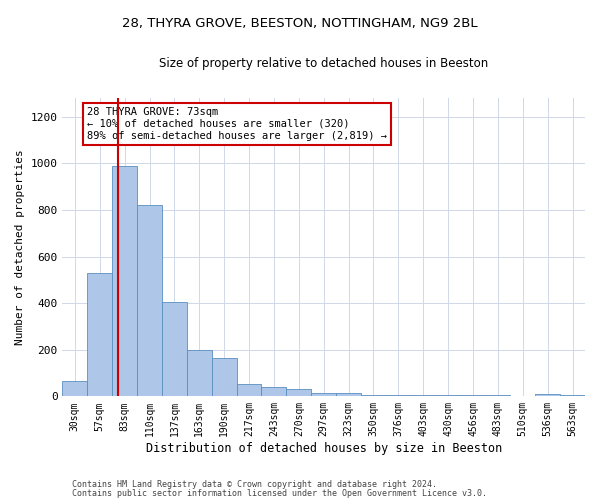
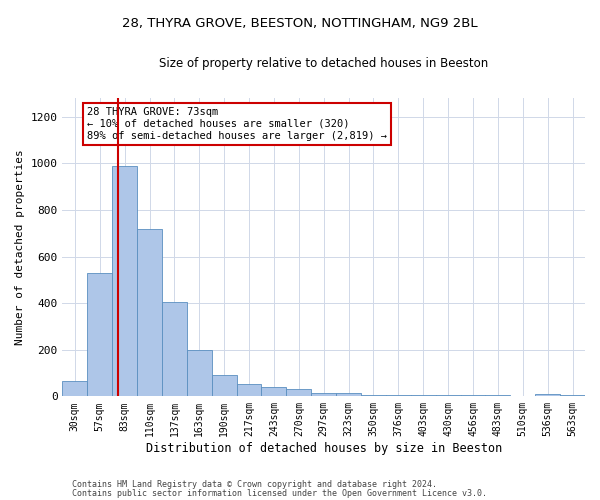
110sqm: 820 -> 720
190sqm: 165 -> 90
